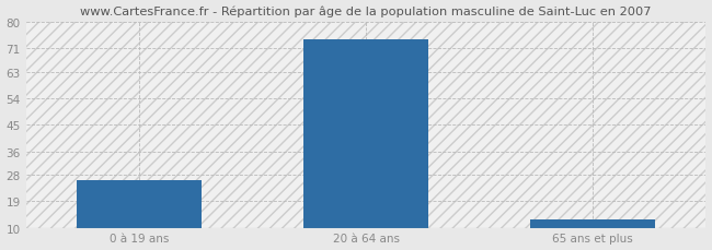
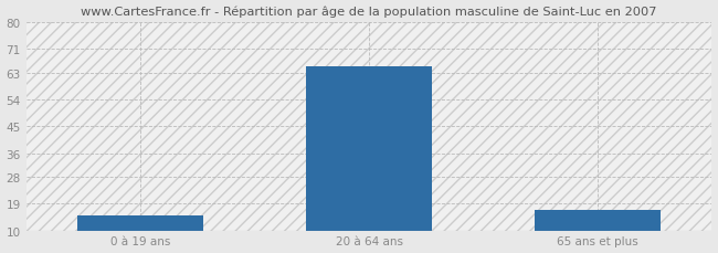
0 à 19 ans: 26 -> 15
20 à 64 ans: 74 -> 65
65 ans et plus: 13 -> 17
